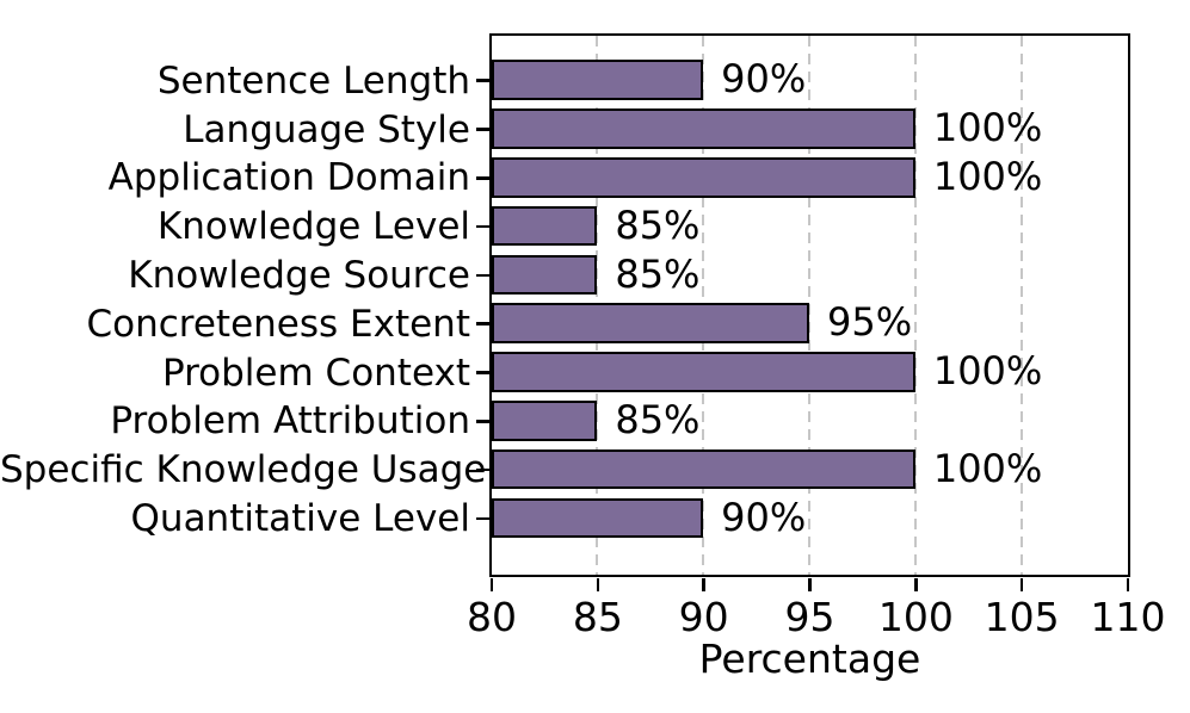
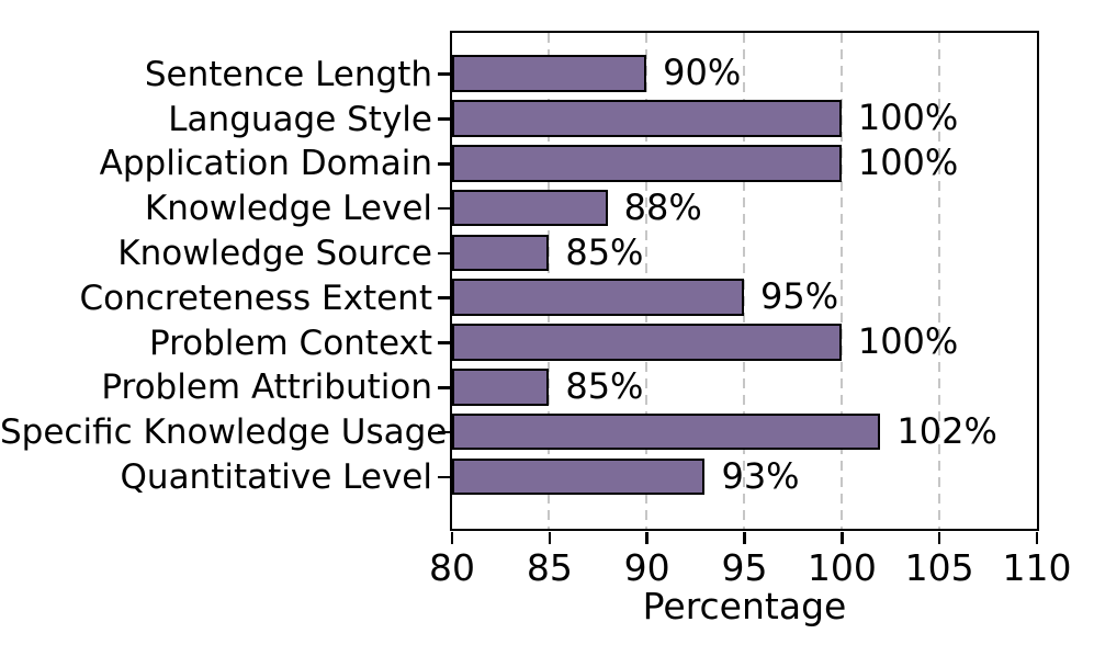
Knowledge Level: 85% -> 88%
Specific Knowledge Usage: 100% -> 102%
Quantitative Level: 90% -> 93%
